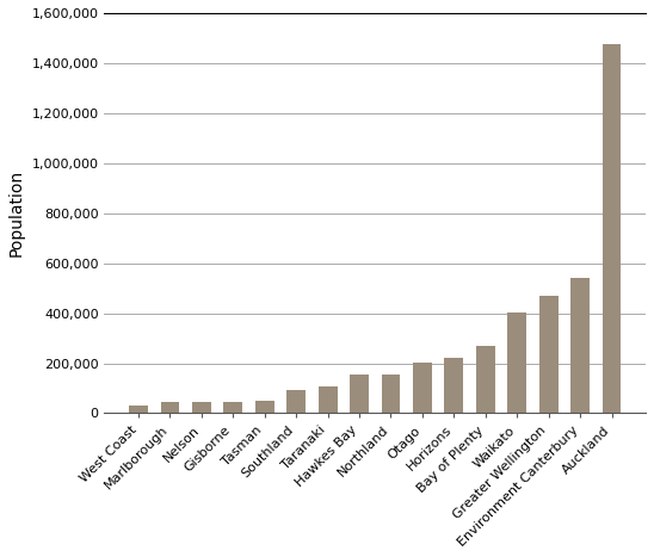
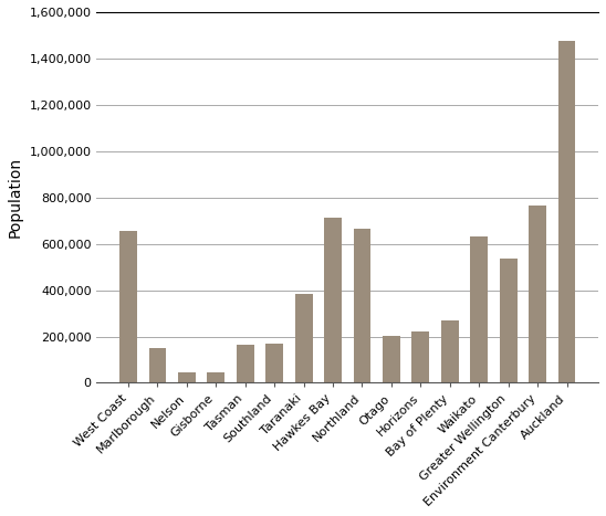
West Coast: 32,000 -> 655,000
Marlborough: 46,000 -> 150,000
Tasman: 48,000 -> 165,000
Southland: 93,000 -> 170,000
Taranaki: 107,000 -> 385,000
Hawkes Bay: 154,000 -> 715,000
Northland: 154,000 -> 665,000
Waikato: 404,000 -> 630,000
Greater Wellington: 471,000 -> 535,000
Environment Canterbury: 539,000 -> 765,000
